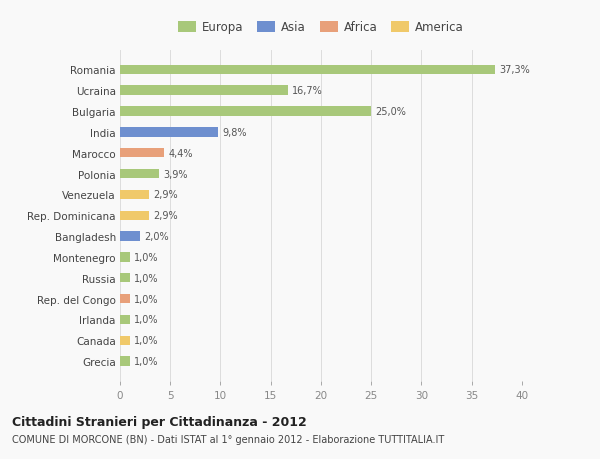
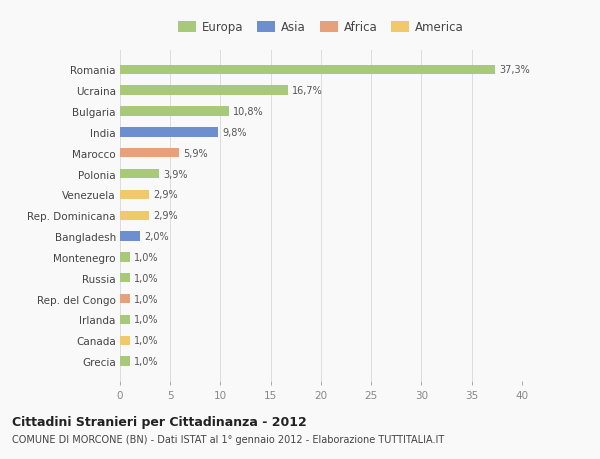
Bulgaria: 25,0% -> 10,8%
Marocco: 4,4% -> 5,9%
